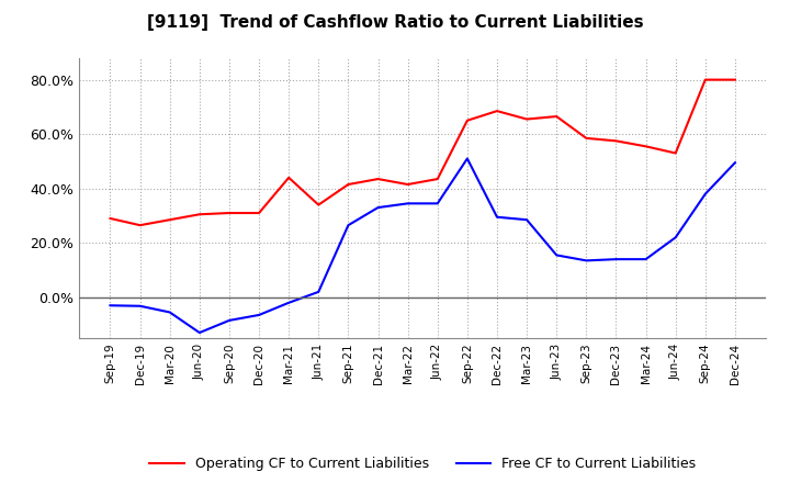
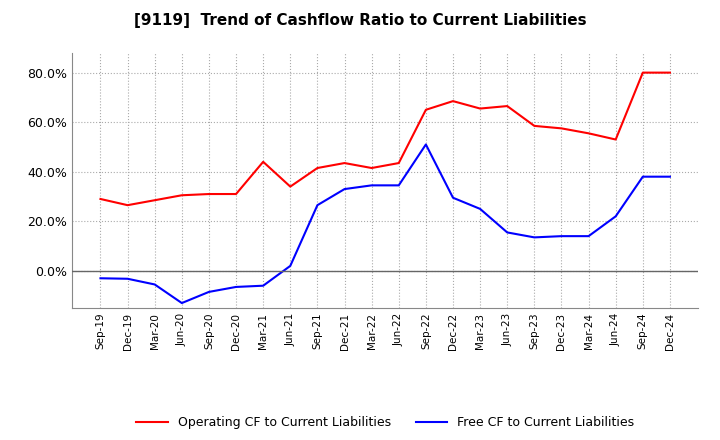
Free CF to Current Liabilities/Mar-21: -2.0% -> -6.0%
Free CF to Current Liabilities/Mar-23: 28.5% -> 25.0%
Free CF to Current Liabilities/Dec-24: 49.5% -> 38.0%
